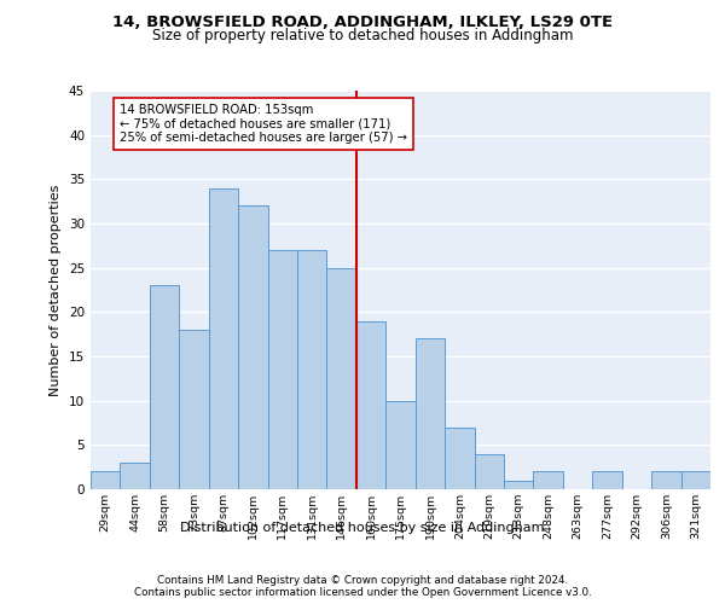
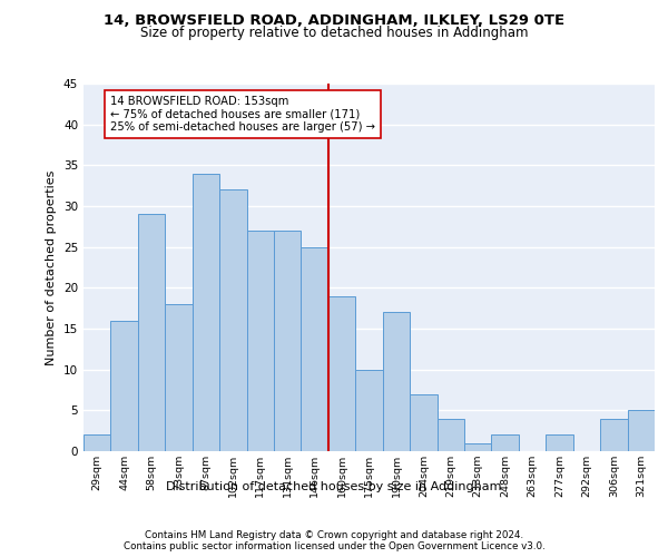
44sqm: 3 -> 16
58sqm: 23 -> 29
306sqm: 2 -> 4
321sqm: 2 -> 5
